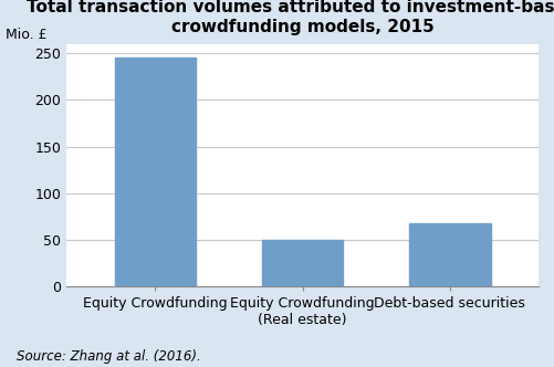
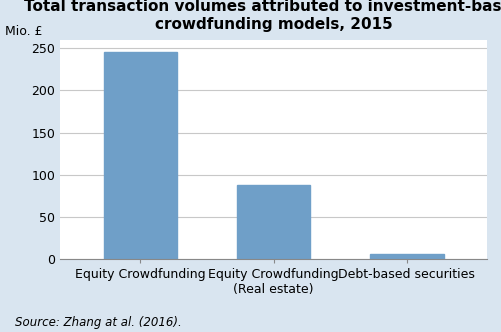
Equity Crowdfunding (Real estate): 50 -> 88
Debt-based securities: 68 -> 6
